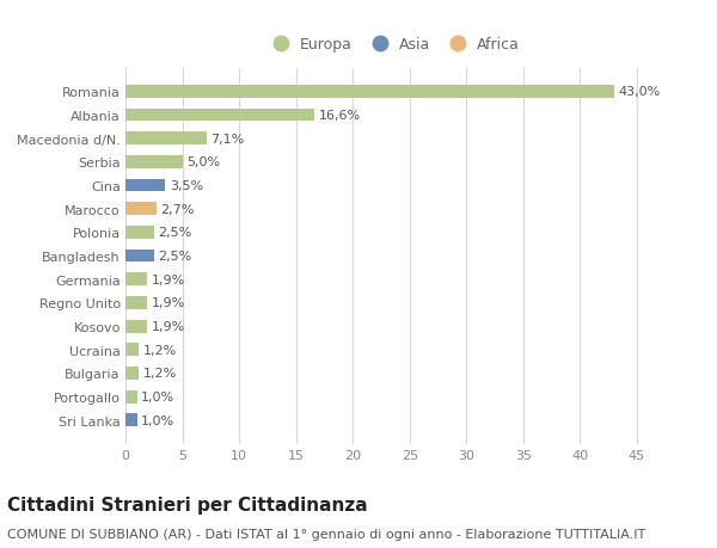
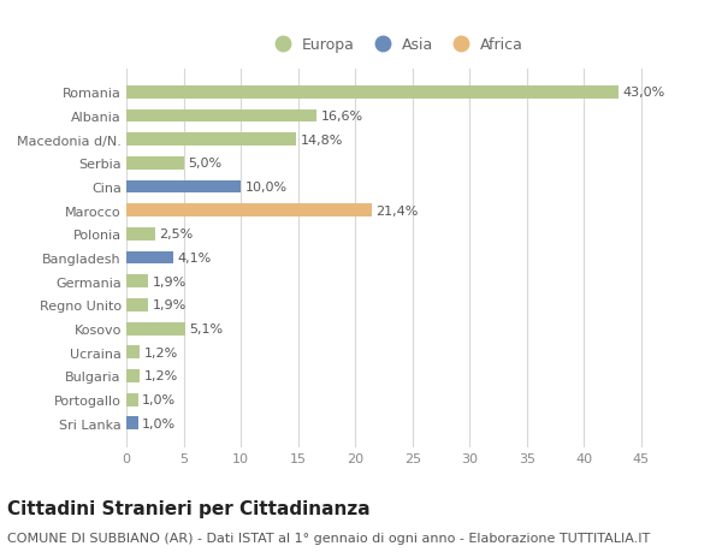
Macedonia d/N.: 7,1% -> 14,8%
Cina: 3,5% -> 10,0%
Marocco: 2,7% -> 21,4%
Bangladesh: 2,5% -> 4,1%
Kosovo: 1,9% -> 5,1%
